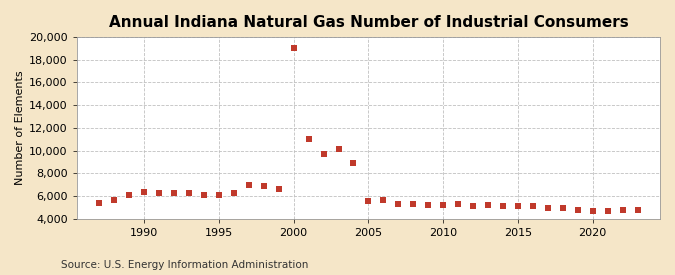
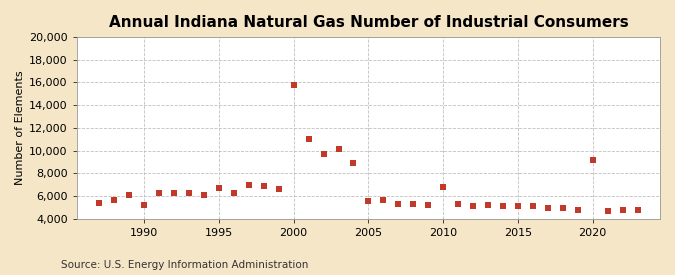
1990: 6,400 -> 5,200
1995: 6,100 -> 6,700
2000: 19,000 -> 15,800
2010: 5,200 -> 6,800
2020: 4,700 -> 9,200
